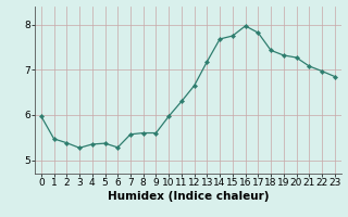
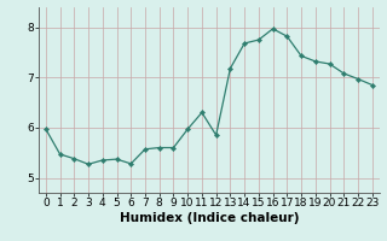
12: 6.65 -> 5.85
